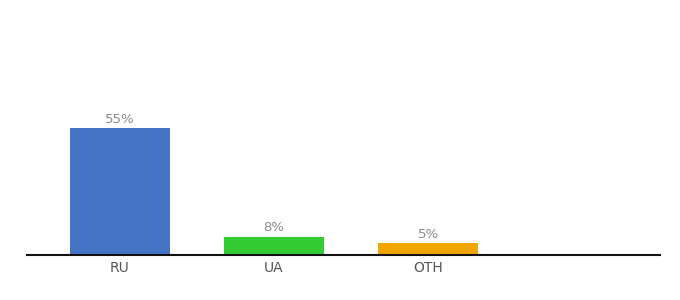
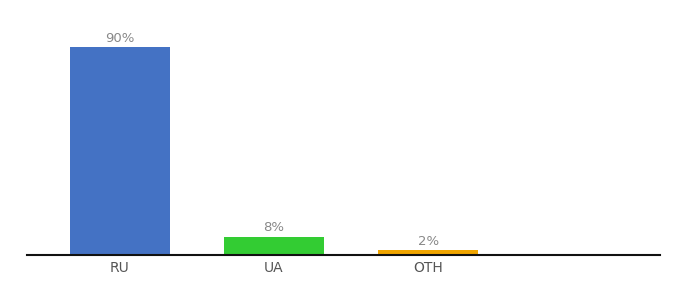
RU: 55% -> 90%
OTH: 5% -> 2%
